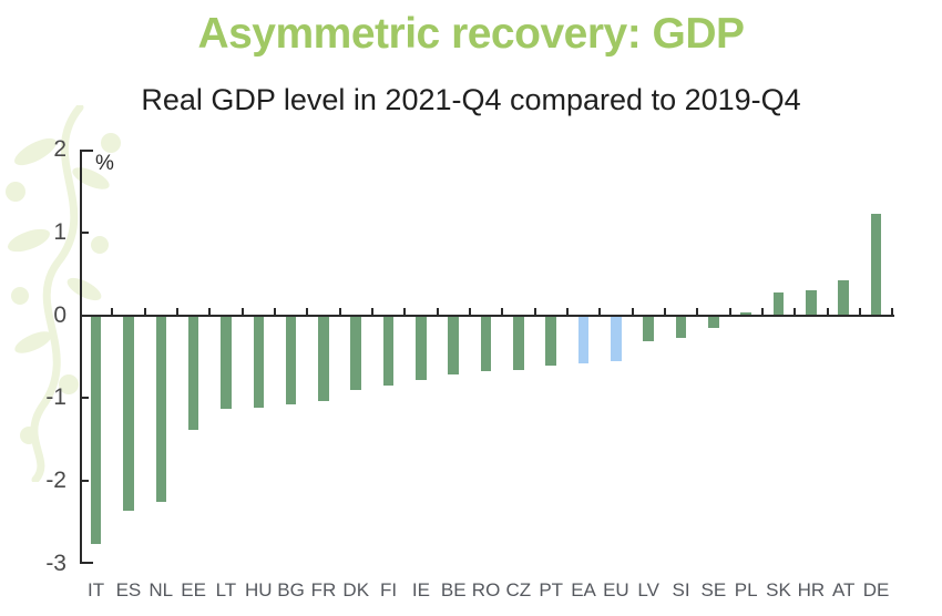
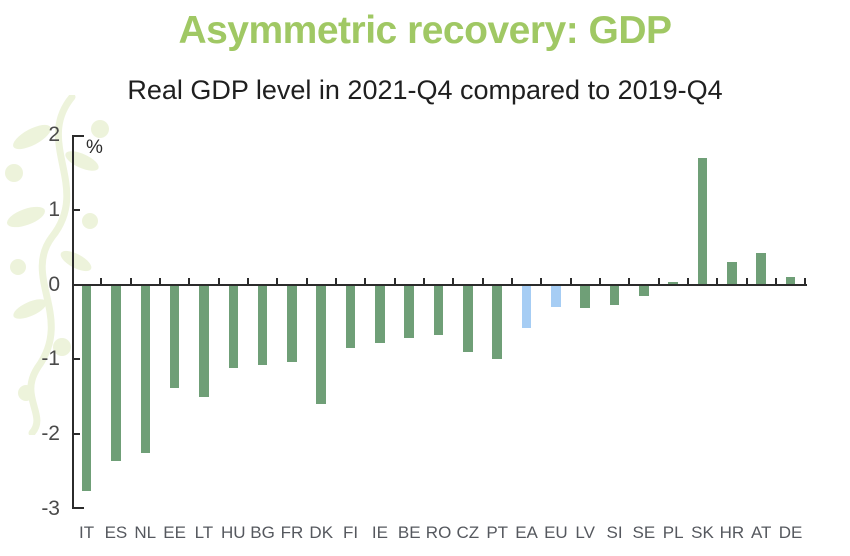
LT: -1.1 -> -1.5
DK: -0.9 -> -1.6
CZ: -0.7 -> -0.9
PT: -0.6 -> -1.0
EU: -0.6 -> -0.3
SK: 0.3 -> 1.7
DE: 1.2 -> 0.1
